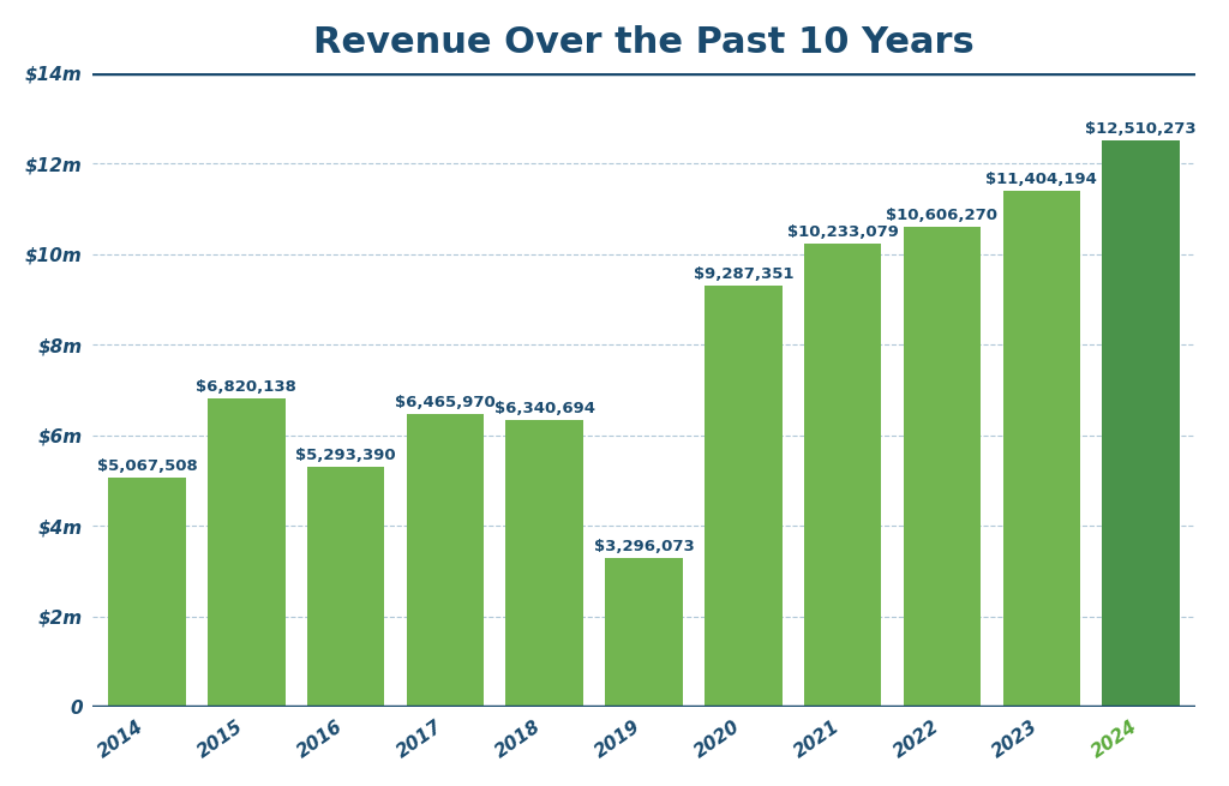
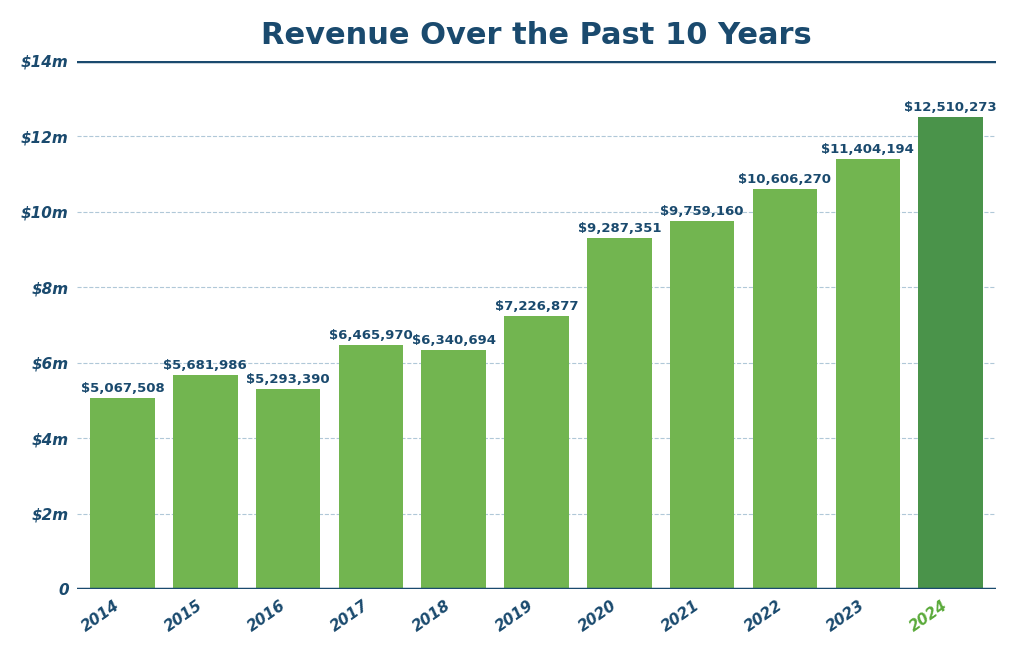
2015: $6,820,138 -> $5,681,986
2019: $3,296,073 -> $7,226,877
2021: $10,233,079 -> $9,759,160
